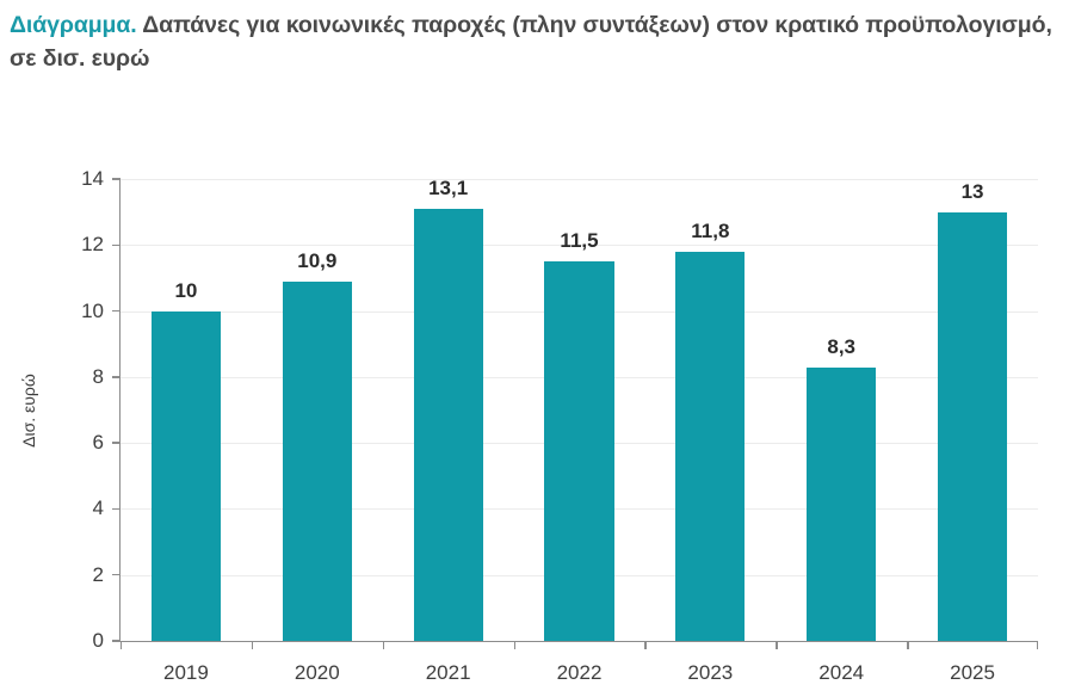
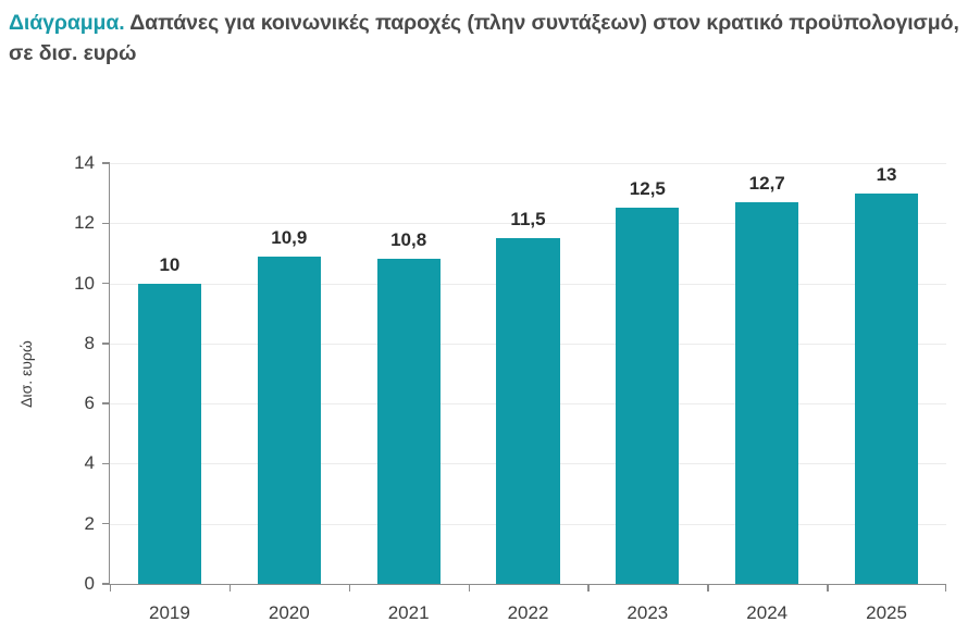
2021: 13,1 -> 10,8
2023: 11,8 -> 12,5
2024: 8,3 -> 12,7
